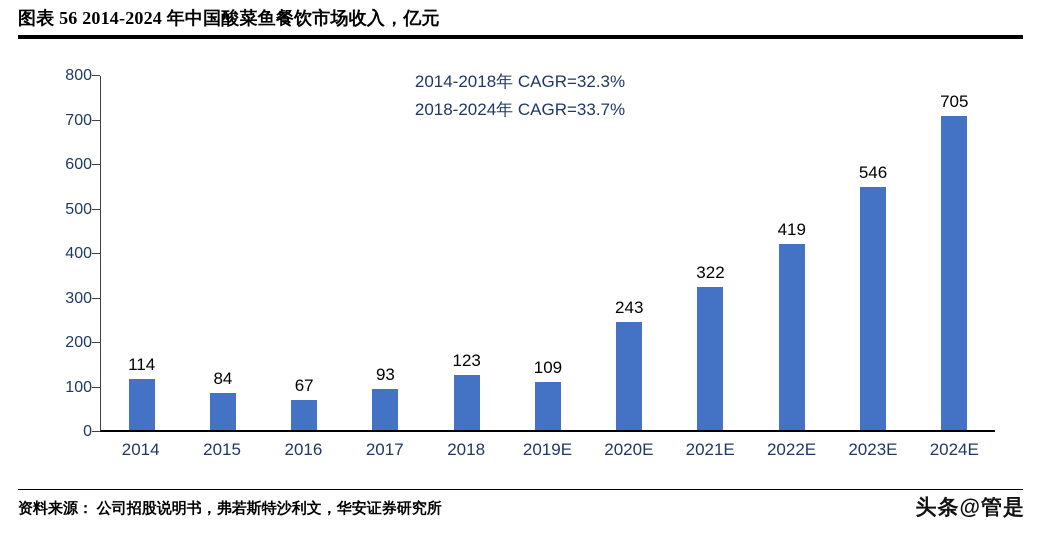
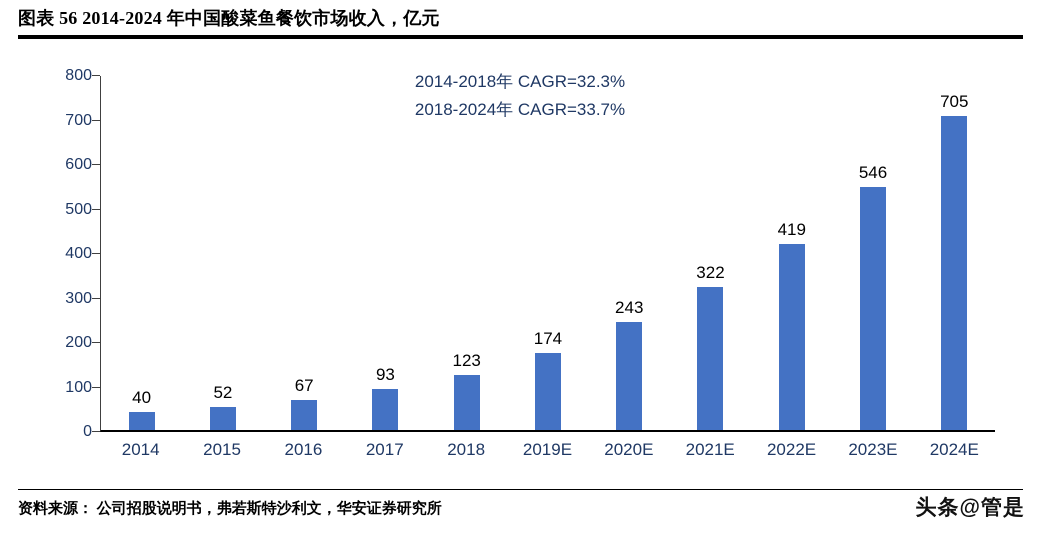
2014: 114 -> 40
2015: 84 -> 52
2019E: 109 -> 174
